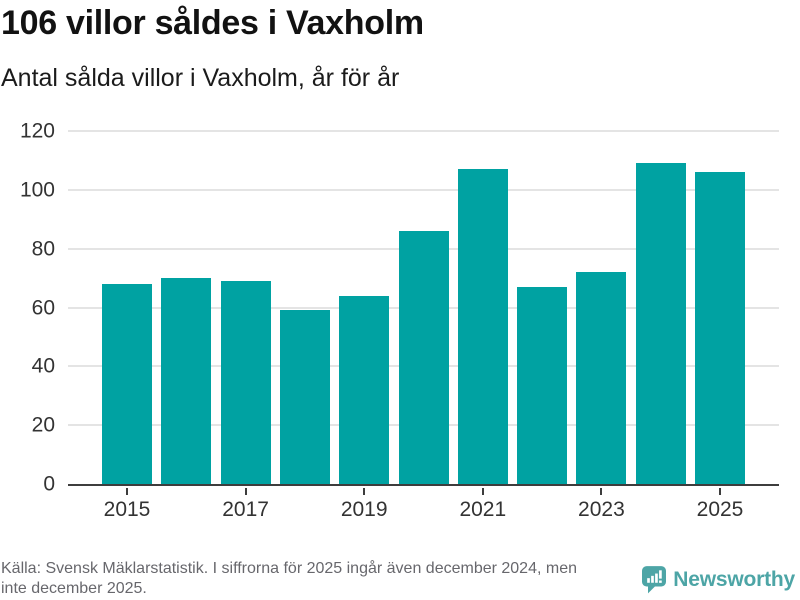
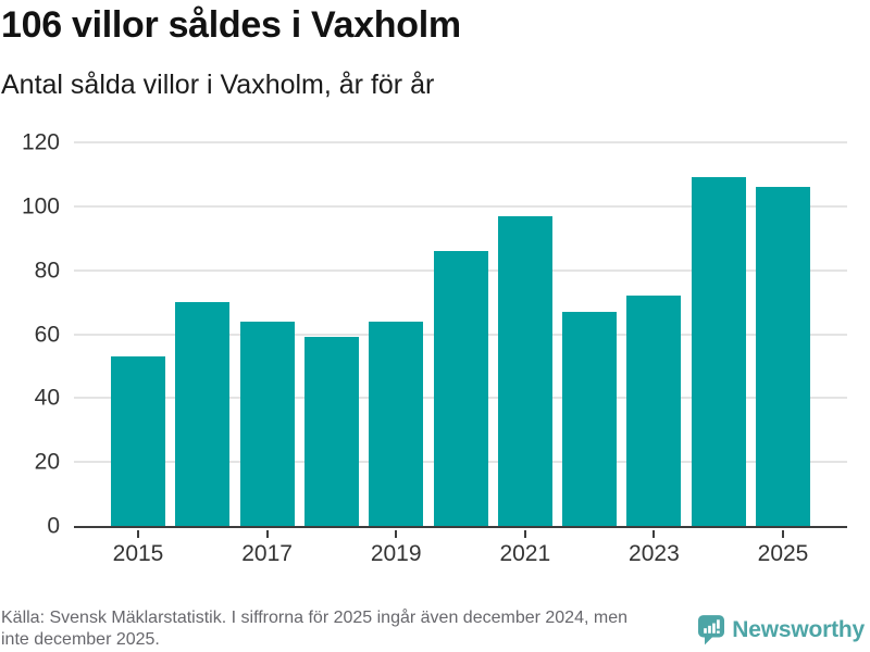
2015: 68 -> 53
2017: 69 -> 64
2021: 107 -> 97
